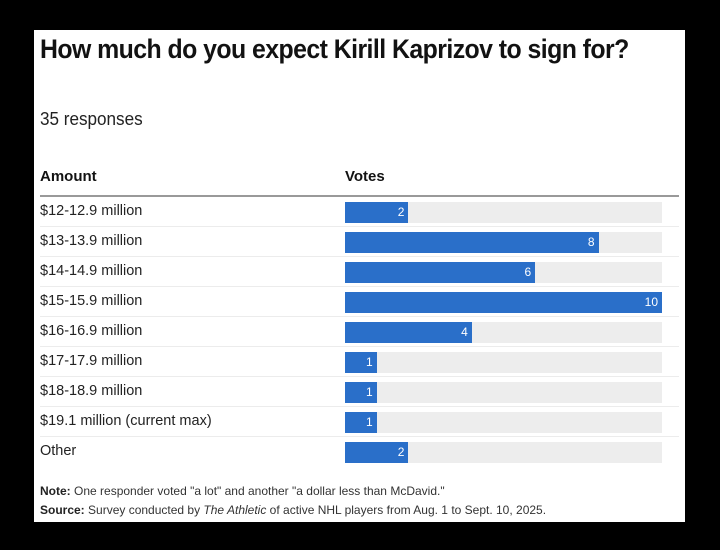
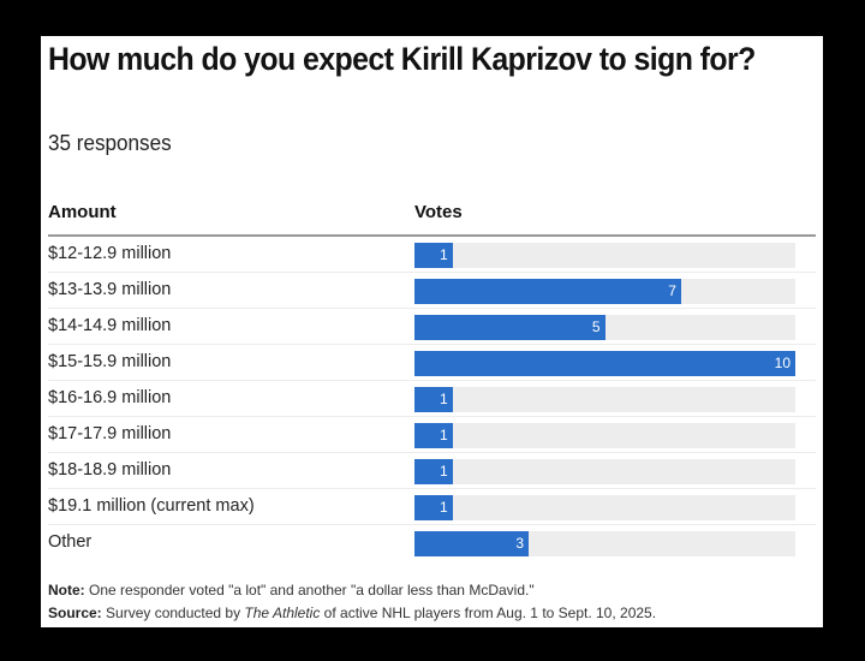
$12-12.9 million: 2 -> 1
$13-13.9 million: 8 -> 7
$14-14.9 million: 6 -> 5
$16-16.9 million: 4 -> 1
Other: 2 -> 3
